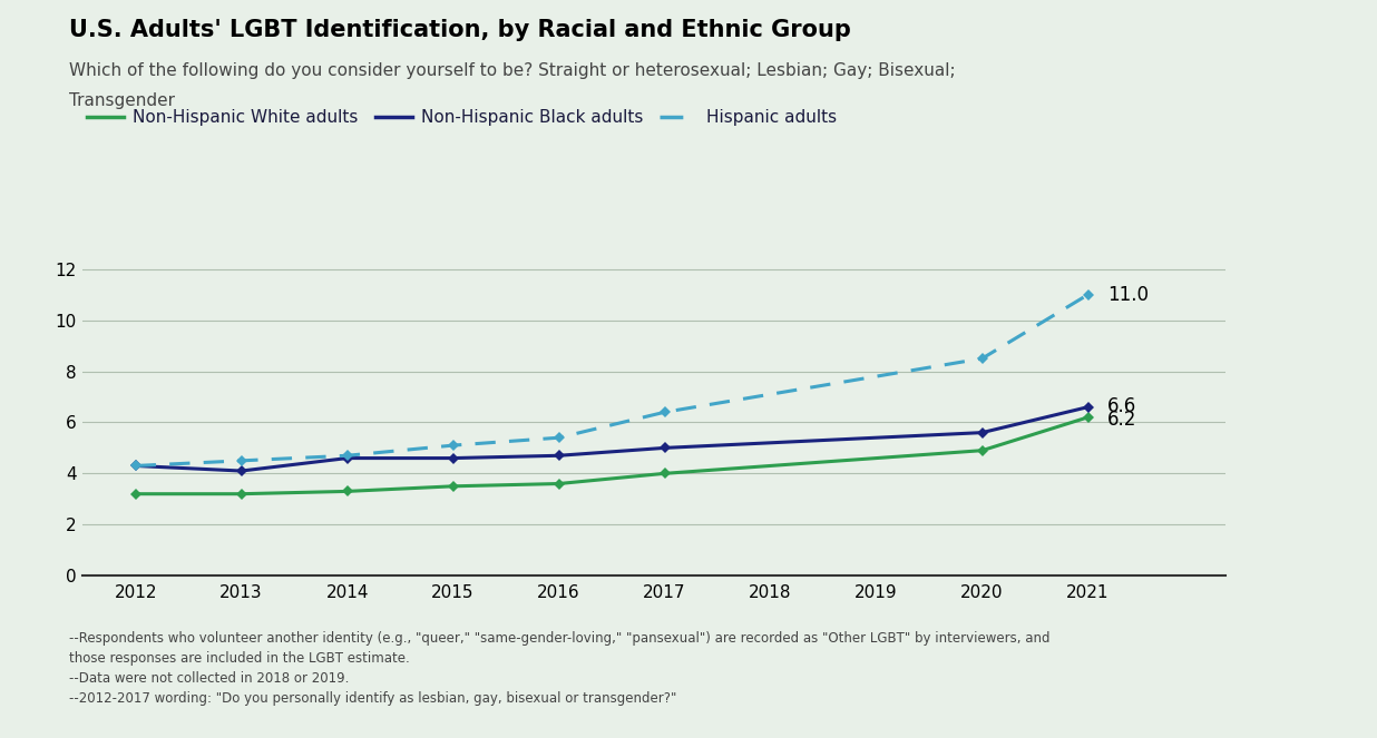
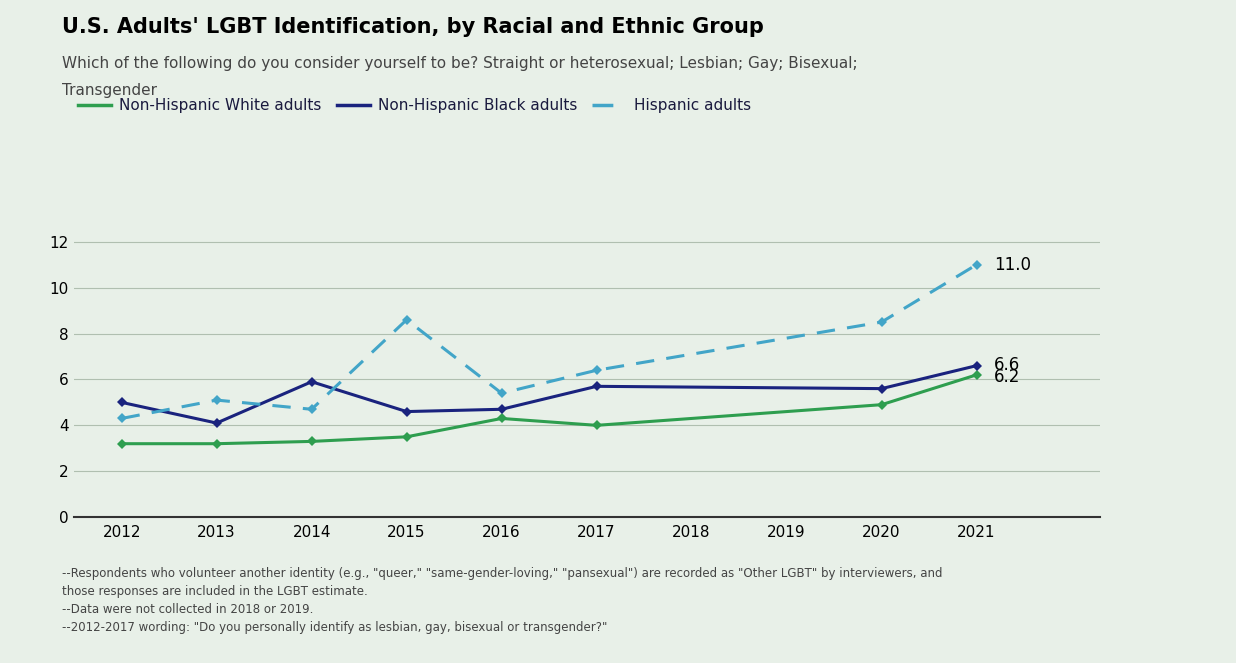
Non-Hispanic Black adults/2012: 4.3 -> 5.0
Hispanic adults/2013: 4.5 -> 5.1
Non-Hispanic Black adults/2014: 4.6 -> 5.9
Hispanic adults/2015: 5.1 -> 8.6
Non-Hispanic White adults/2016: 3.6 -> 4.3
Non-Hispanic Black adults/2017: 5.0 -> 5.7
